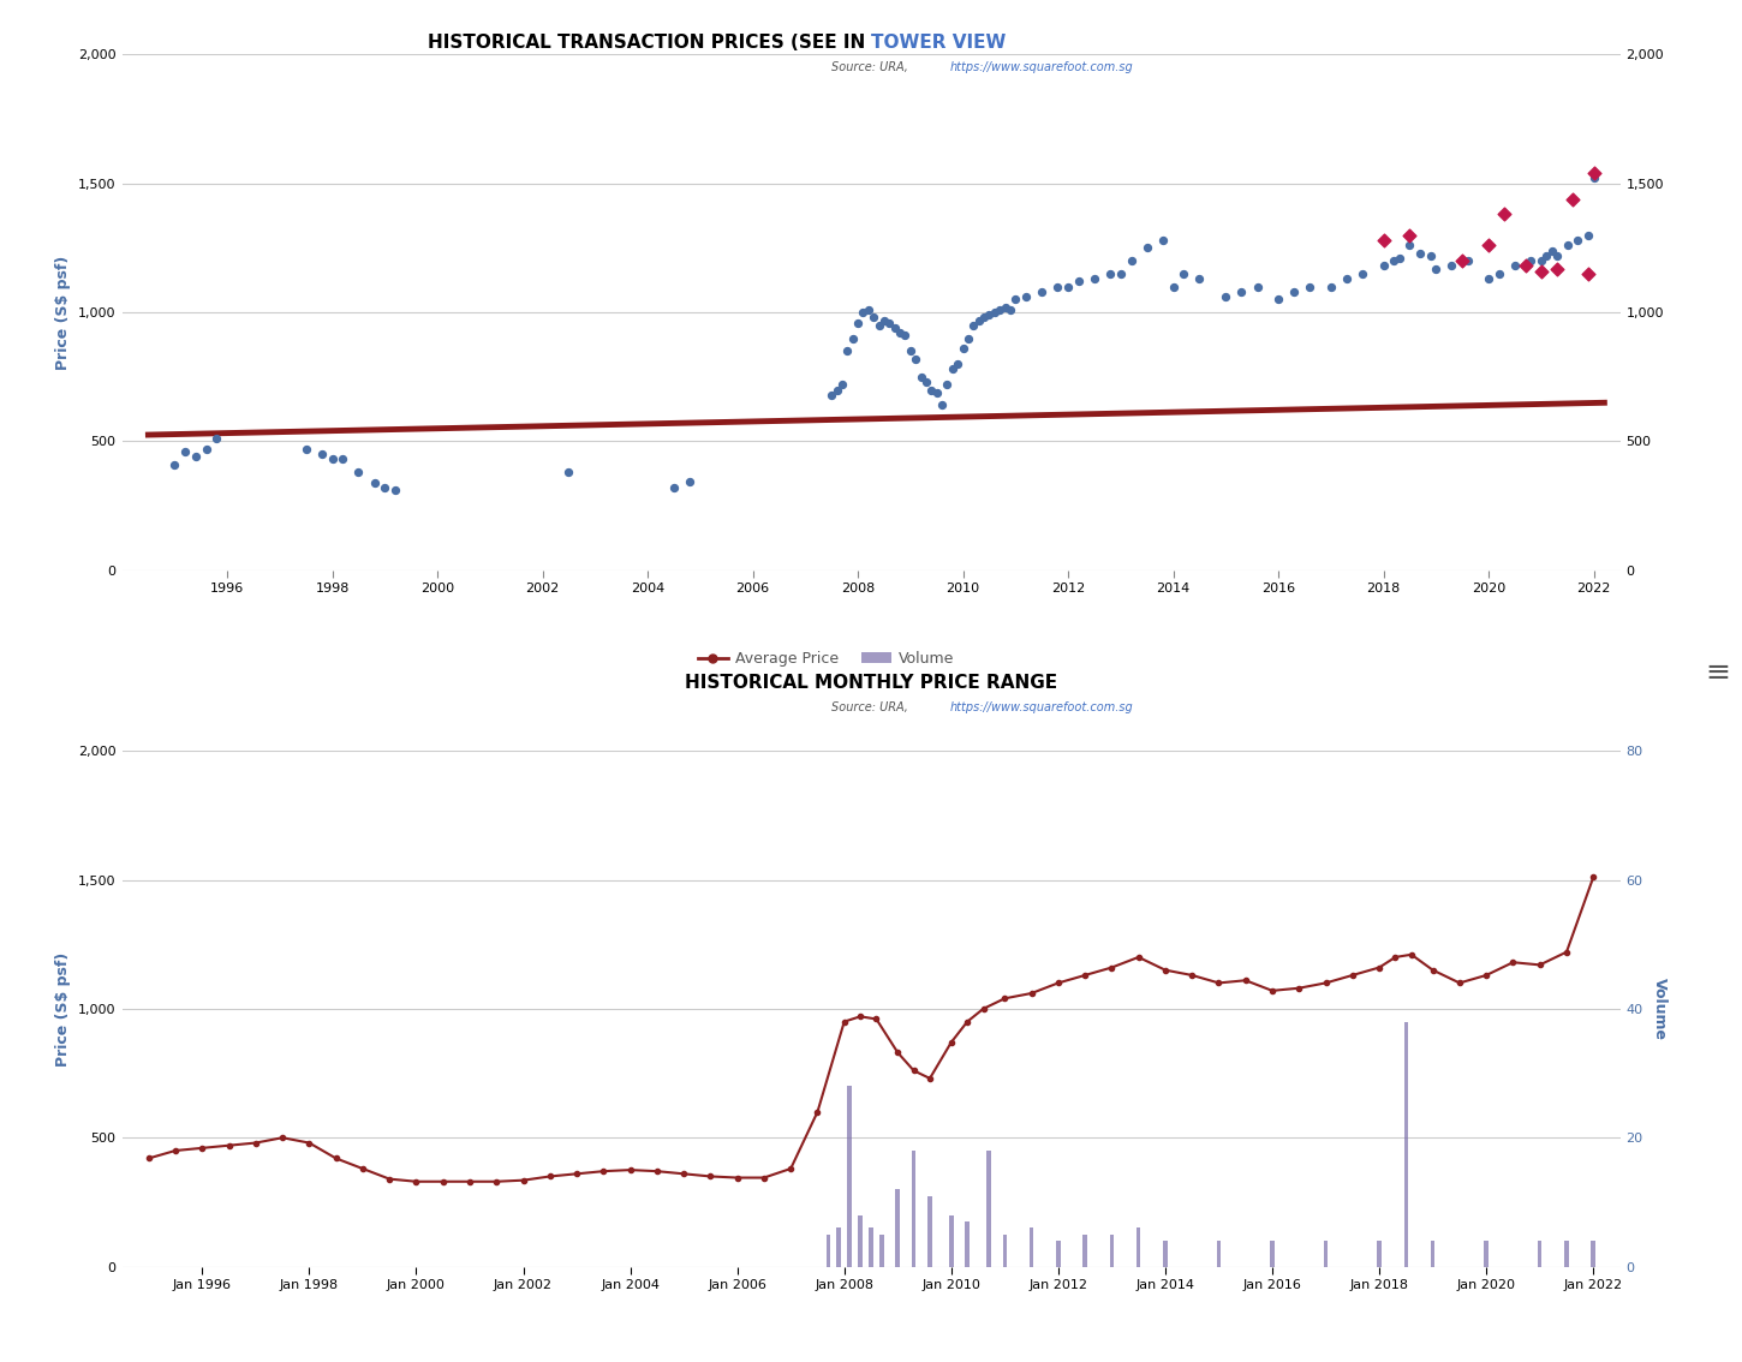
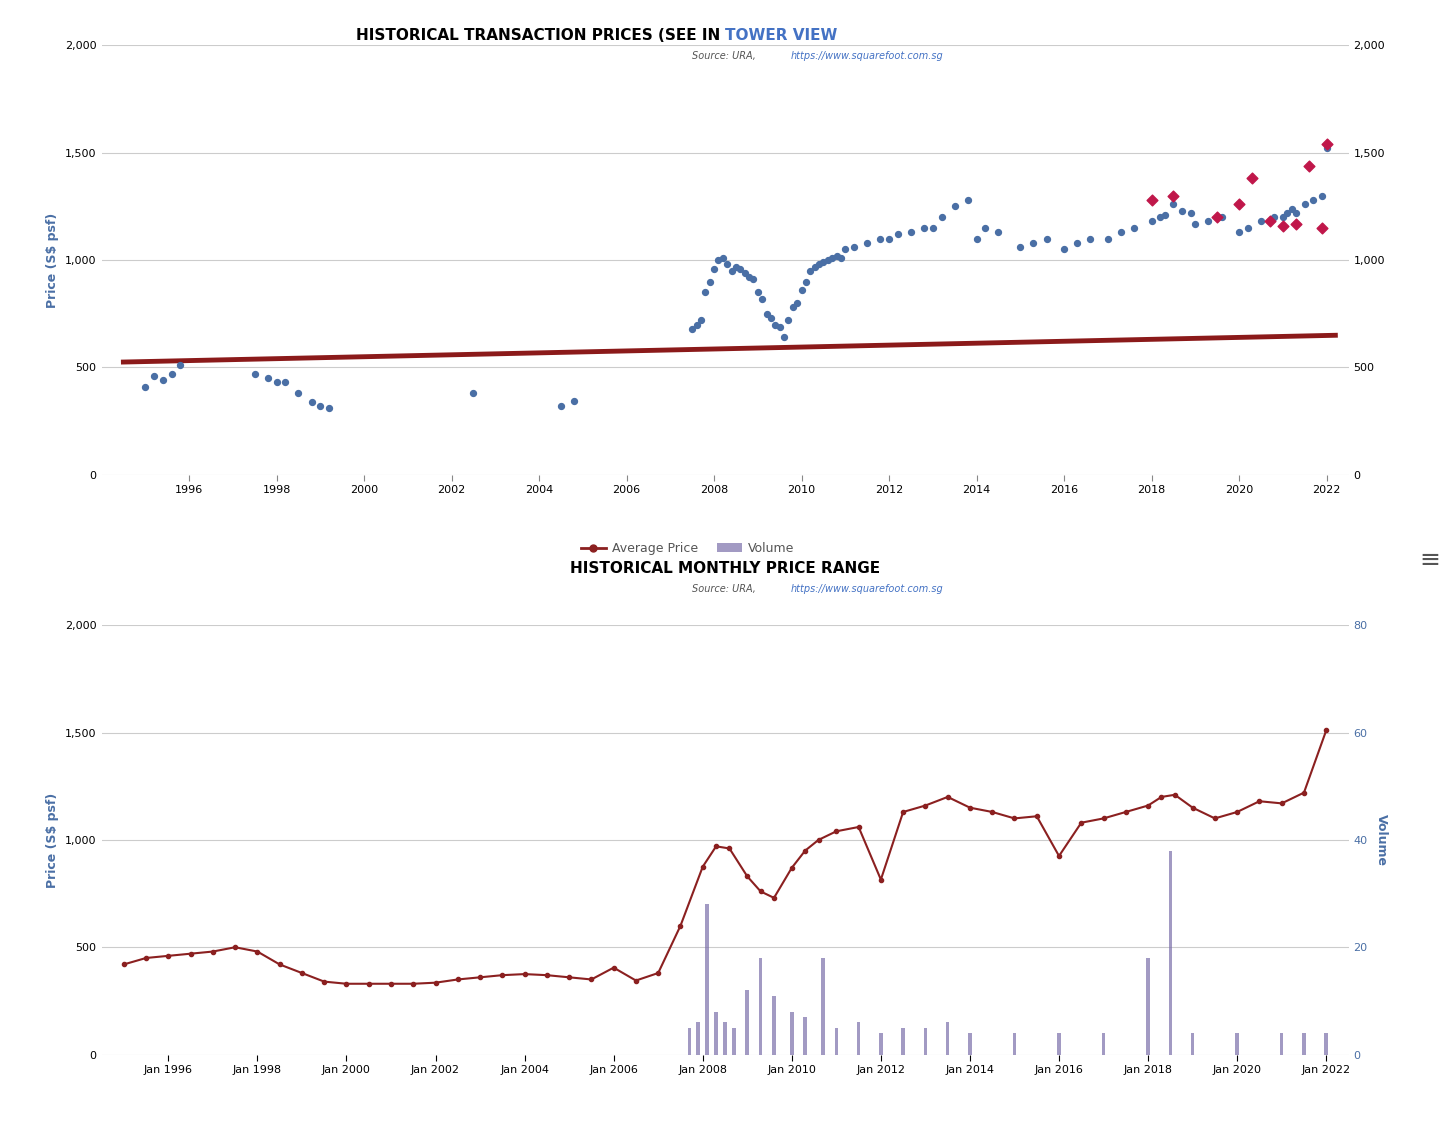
Average Price/Jan 2006: 345 -> 405
Average Price/Jan 2008: 950 -> 875
Average Price/Jan 2012: 1,100 -> 815
Average Price/Jan 2016: 1,070 -> 925
Volume/Jan 2018: 4 -> 18
